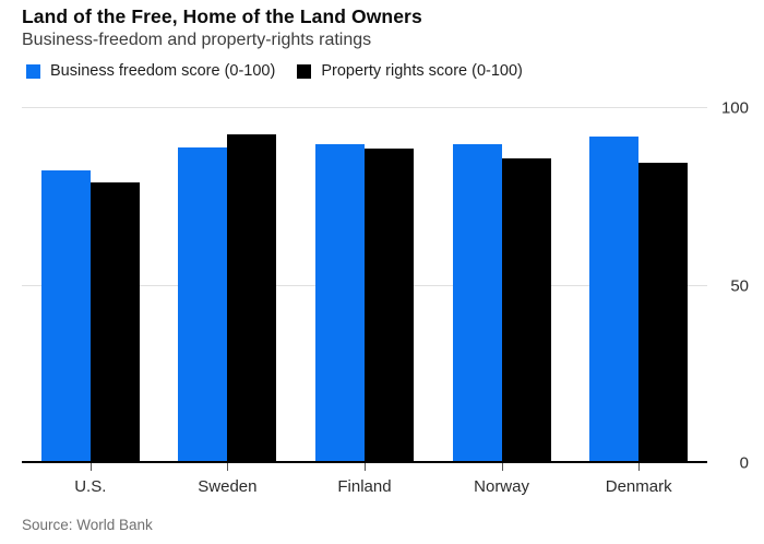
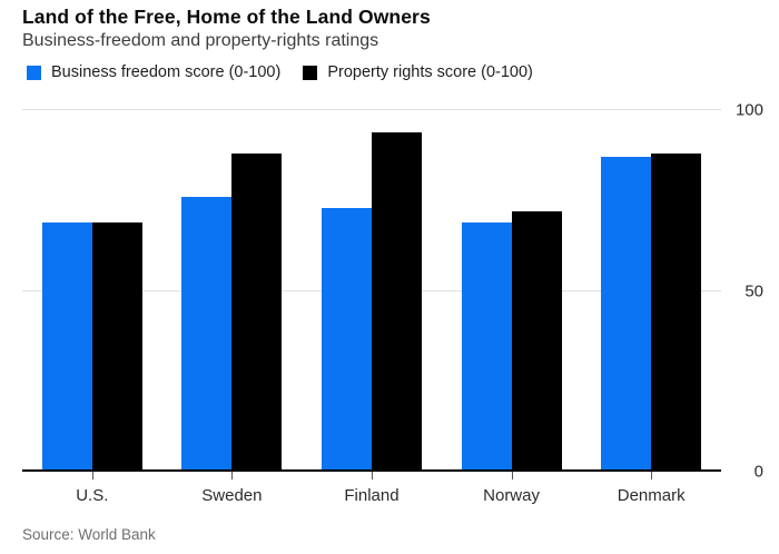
Business freedom score (0-100)/U.S.: 82 -> 69
Property rights score (0-100)/U.S.: 79 -> 69
Business freedom score (0-100)/Sweden: 89 -> 76
Property rights score (0-100)/Sweden: 92 -> 88
Business freedom score (0-100)/Finland: 90 -> 73
Property rights score (0-100)/Finland: 88 -> 94
Business freedom score (0-100)/Norway: 90 -> 69
Property rights score (0-100)/Norway: 86 -> 72
Business freedom score (0-100)/Denmark: 92 -> 87
Property rights score (0-100)/Denmark: 84 -> 88
